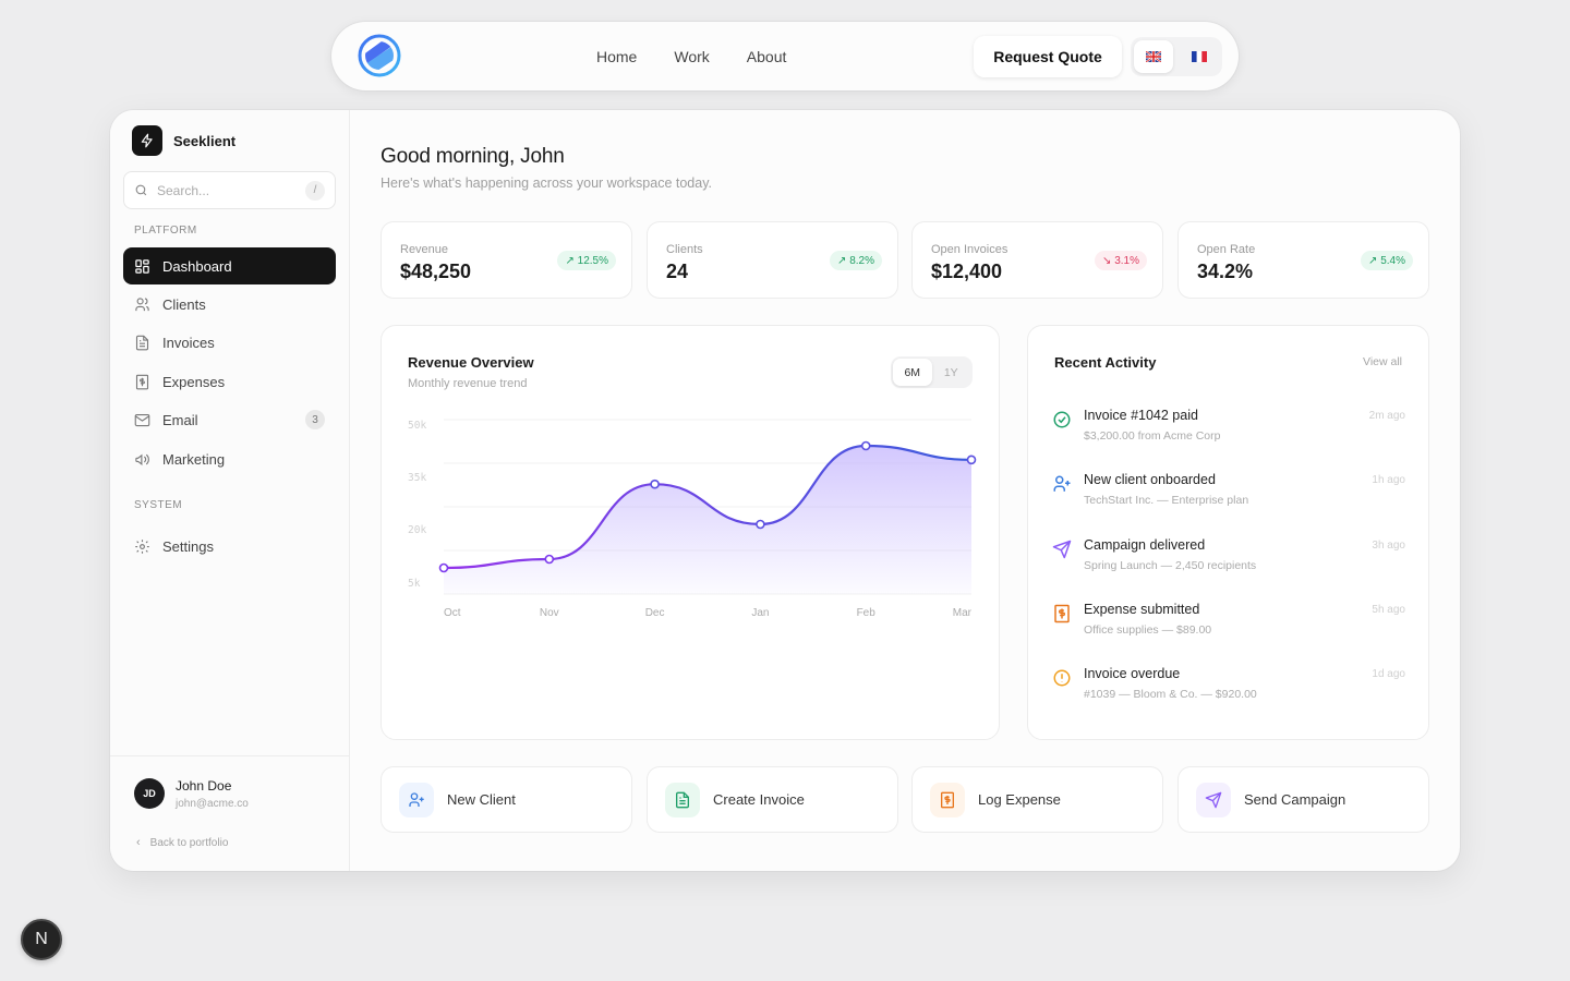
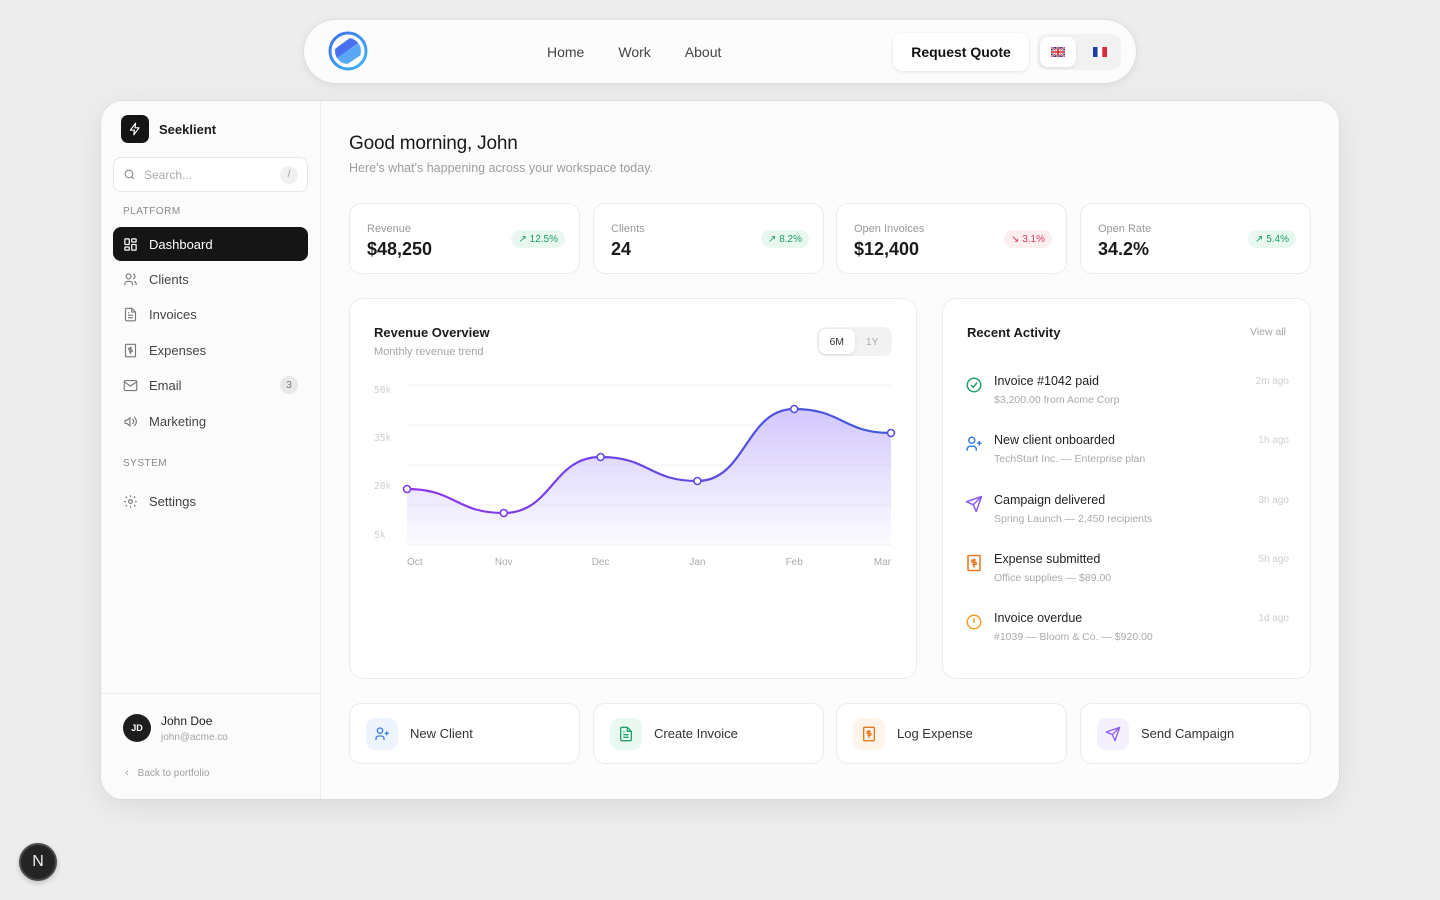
Oct: 10k -> 20k
Dec: 34k -> 30k
Mar: 41k -> 38k
